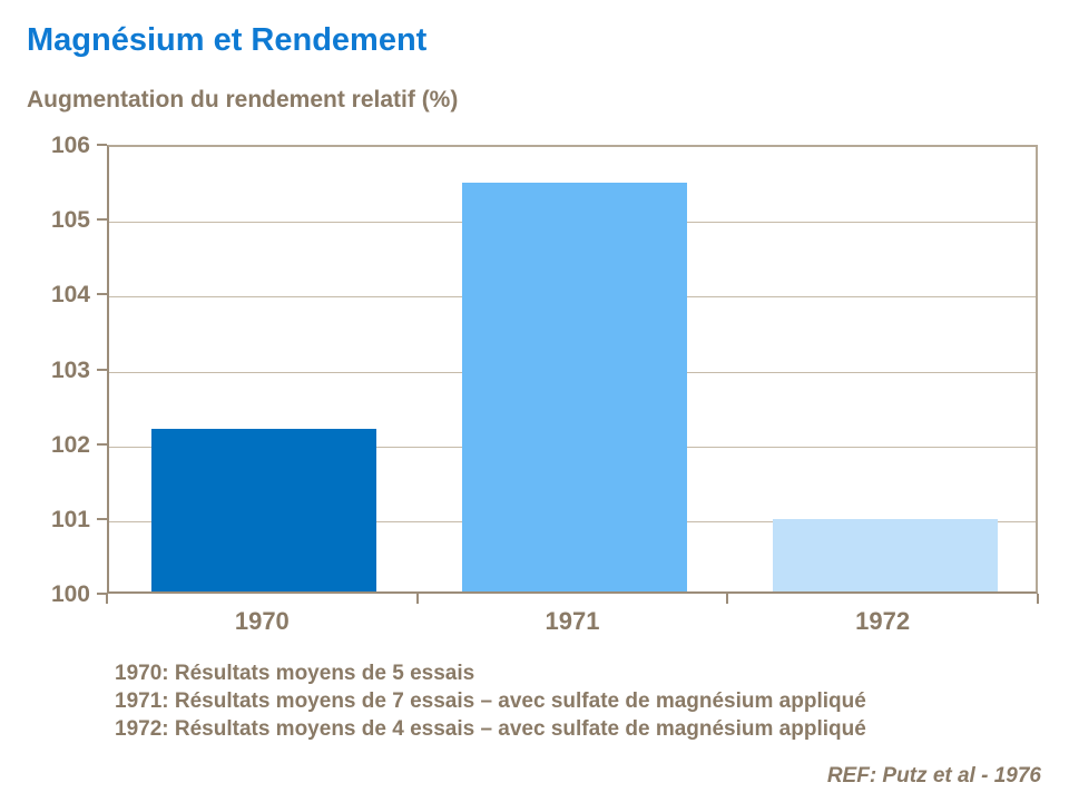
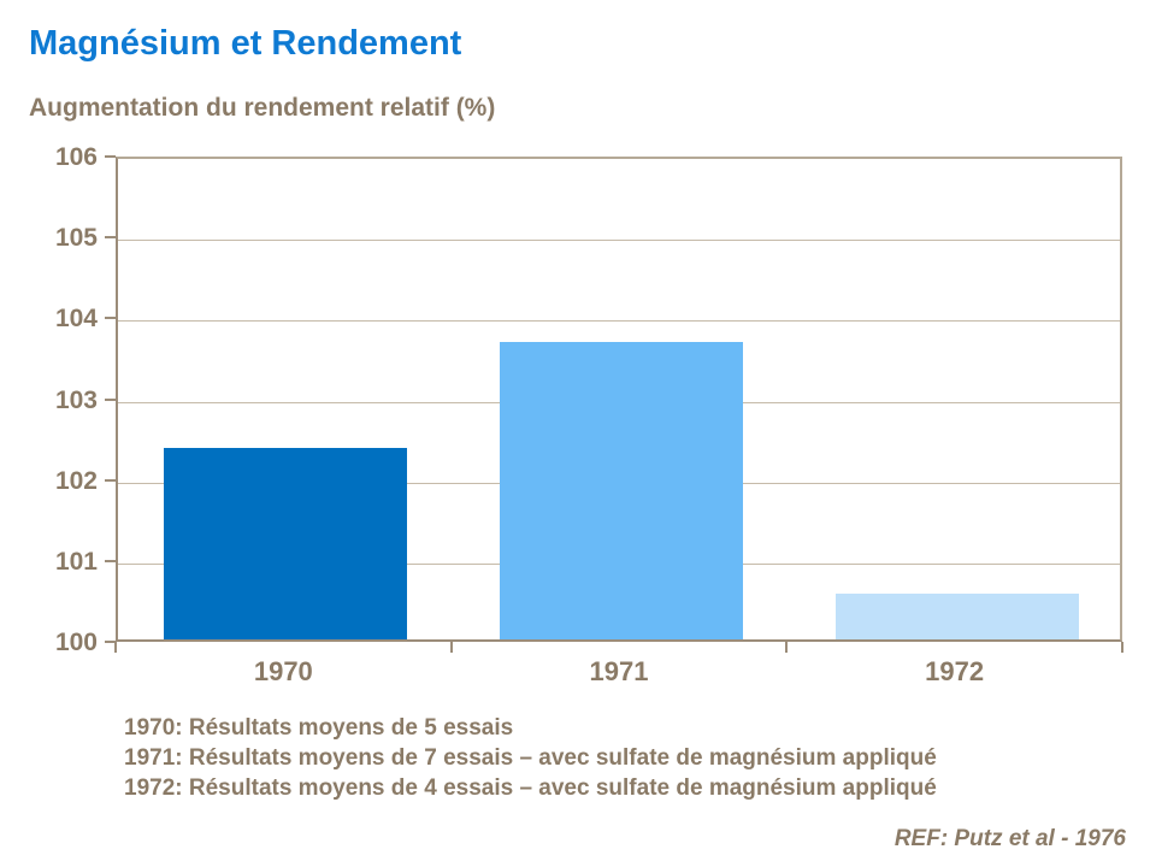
1970: 102.2 -> 102.4
1971: 105.5 -> 103.7
1972: 101.0 -> 100.6
